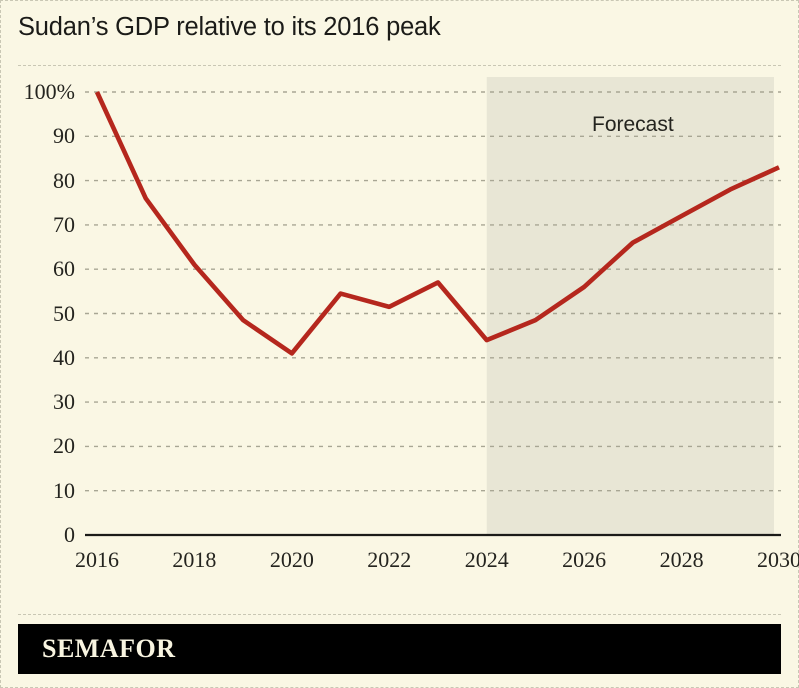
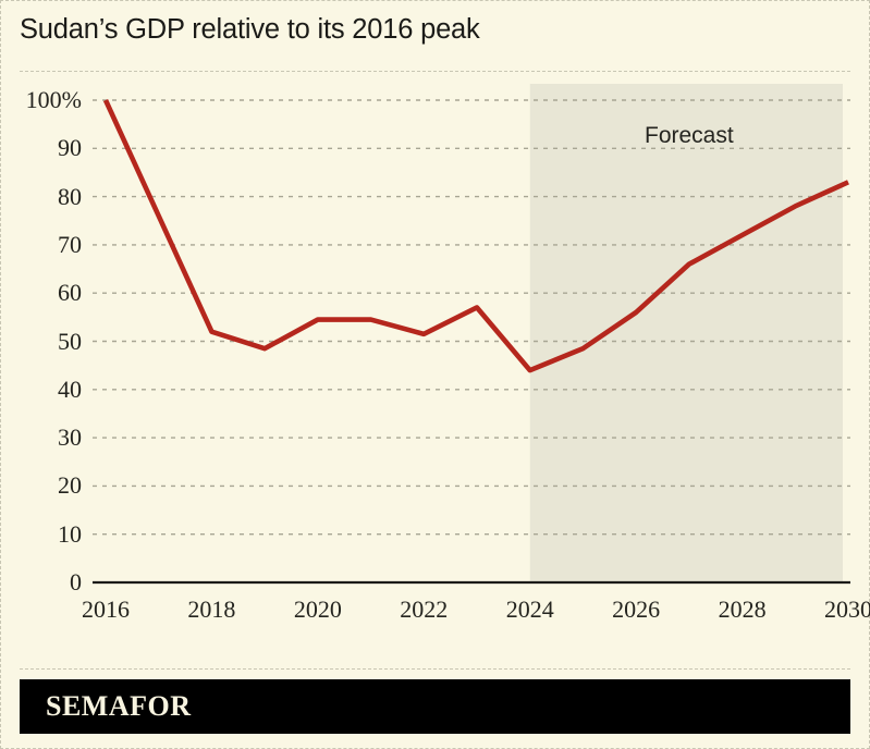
2018: 61% -> 52%
2020: 41% -> 54%
